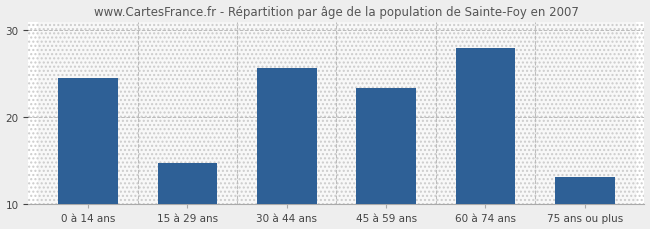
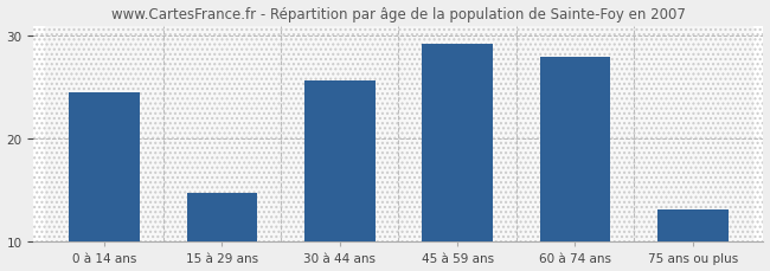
45 à 59 ans: 23.4 -> 29.2
